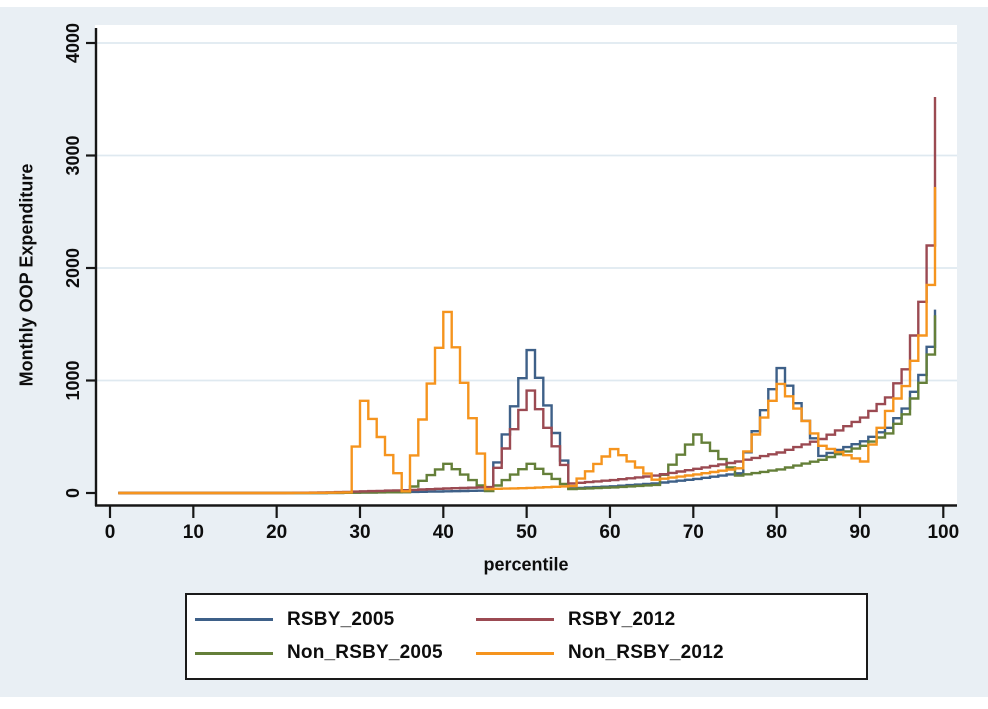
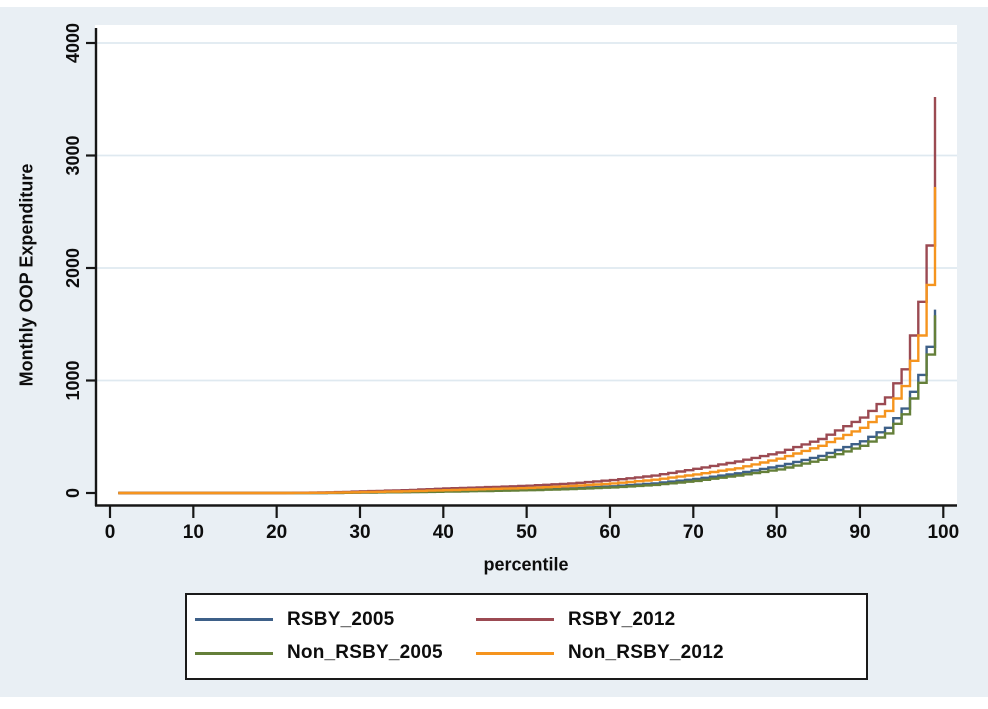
Non_RSBY_2012/30: 820 -> 10
Non_RSBY_2005/40: 260 -> 10
Non_RSBY_2012/40: 1610 -> 20
RSBY_2005/50: 1270 -> 30
Non_RSBY_2005/50: 260 -> 20
RSBY_2012/50: 910 -> 60
Non_RSBY_2012/60: 390 -> 80
Non_RSBY_2005/70: 520 -> 110
RSBY_2005/80: 1110 -> 240
Non_RSBY_2012/80: 970 -> 300
Non_RSBY_2012/90: 280 -> 580
